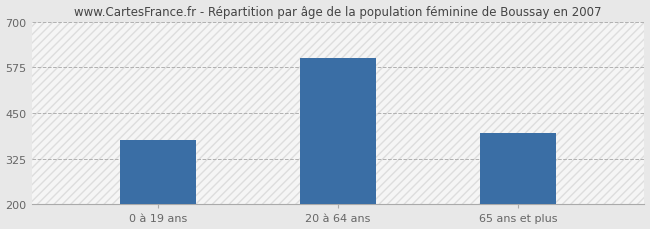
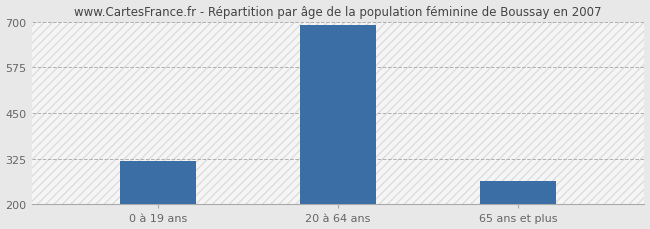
0 à 19 ans: 375 -> 320
20 à 64 ans: 600 -> 690
65 ans et plus: 395 -> 265
